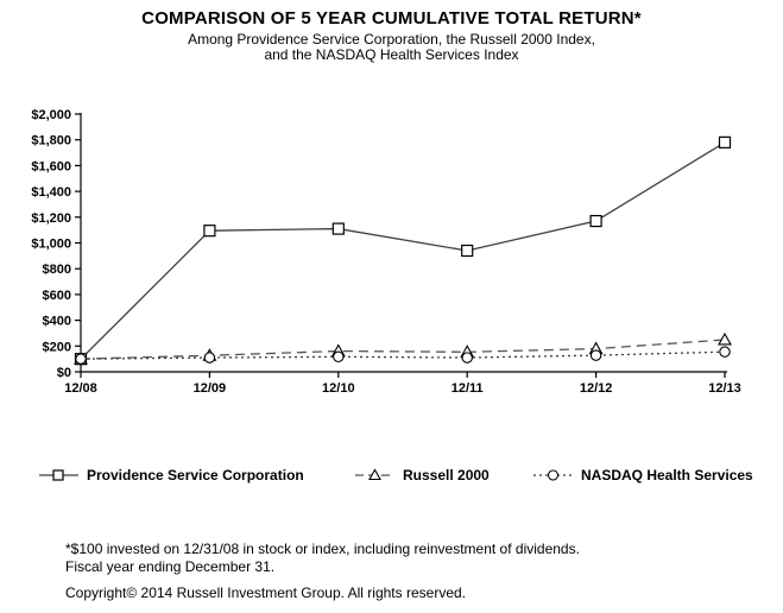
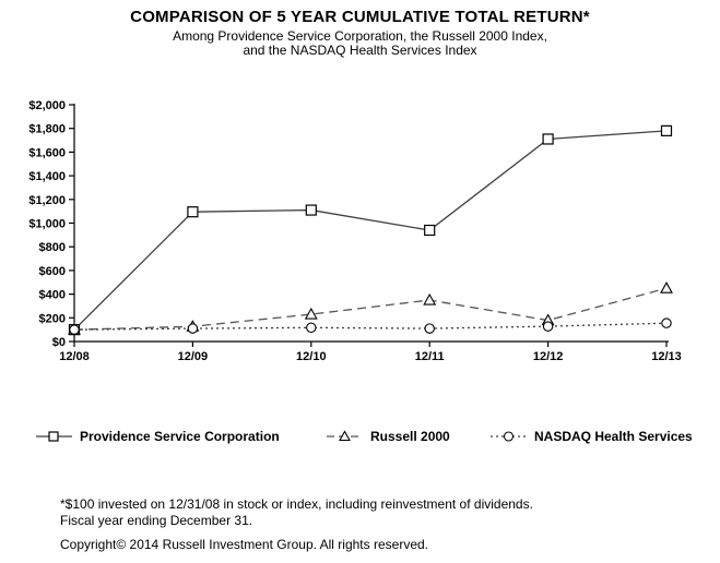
Russell 2000/12/10: $160 -> $230
Russell 2000/12/11: $150 -> $350
Providence Service Corporation/12/12: $1170 -> $1710
Russell 2000/12/13: $250 -> $450
